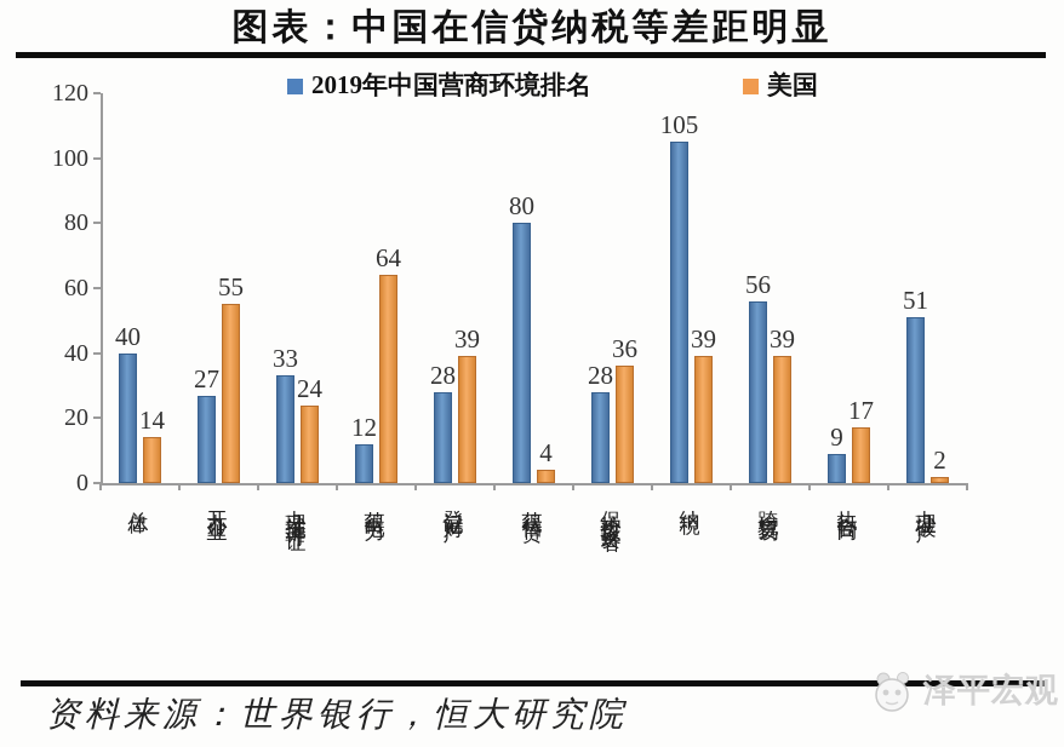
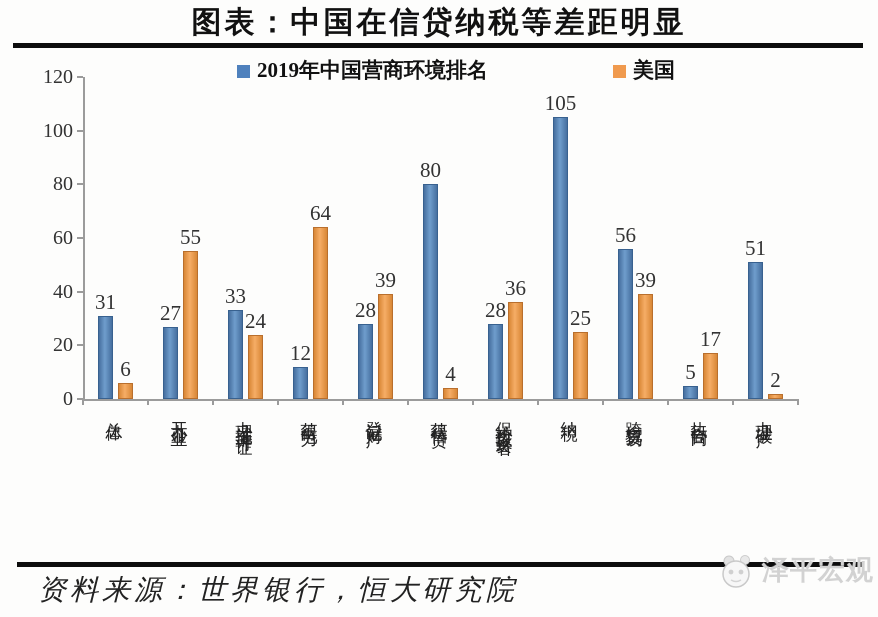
2019年中国营商环境排名/总体: 40 -> 31
美国/总体: 14 -> 6
美国/纳税: 39 -> 25
2019年中国营商环境排名/执行合同: 9 -> 5
